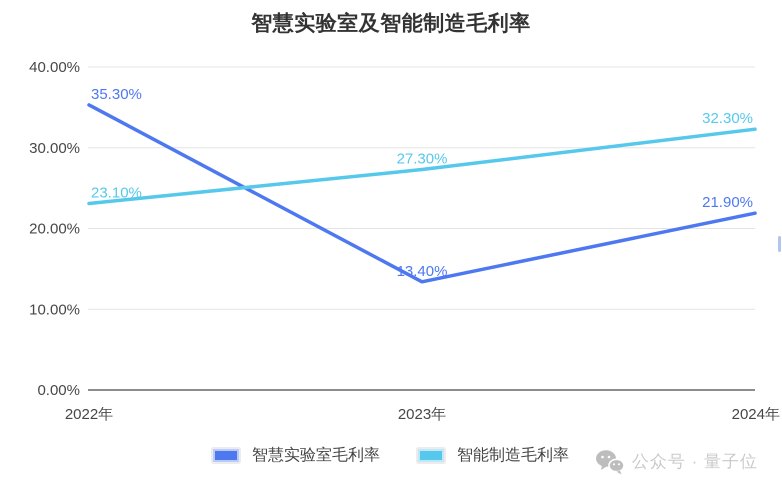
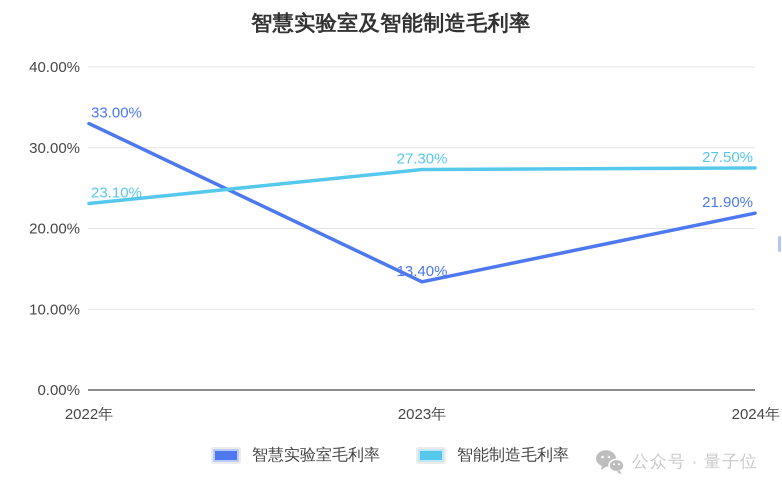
智慧实验室毛利率/2022年: 35.30% -> 33.00%
智能制造毛利率/2024年: 32.30% -> 27.50%
